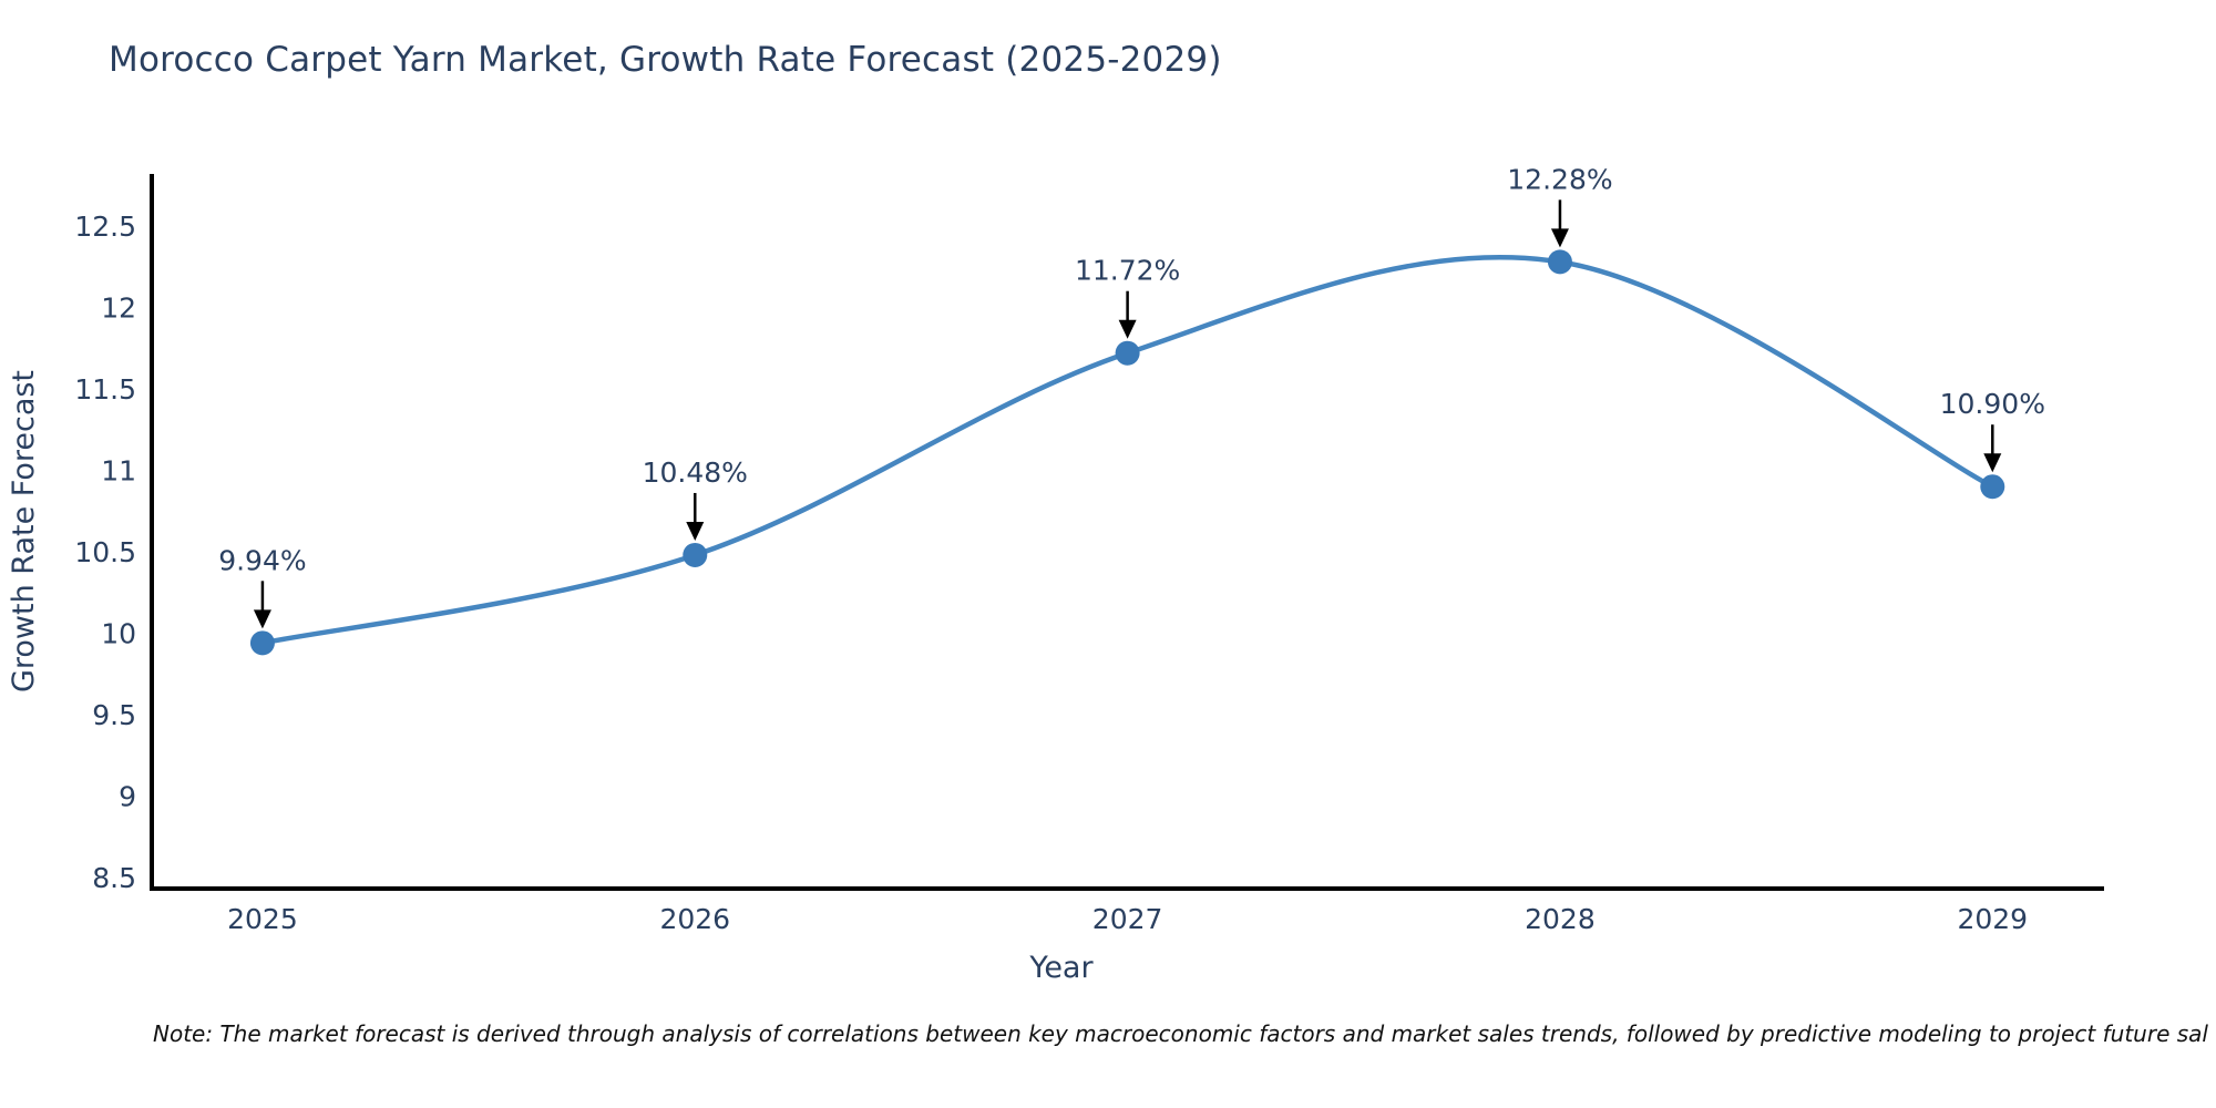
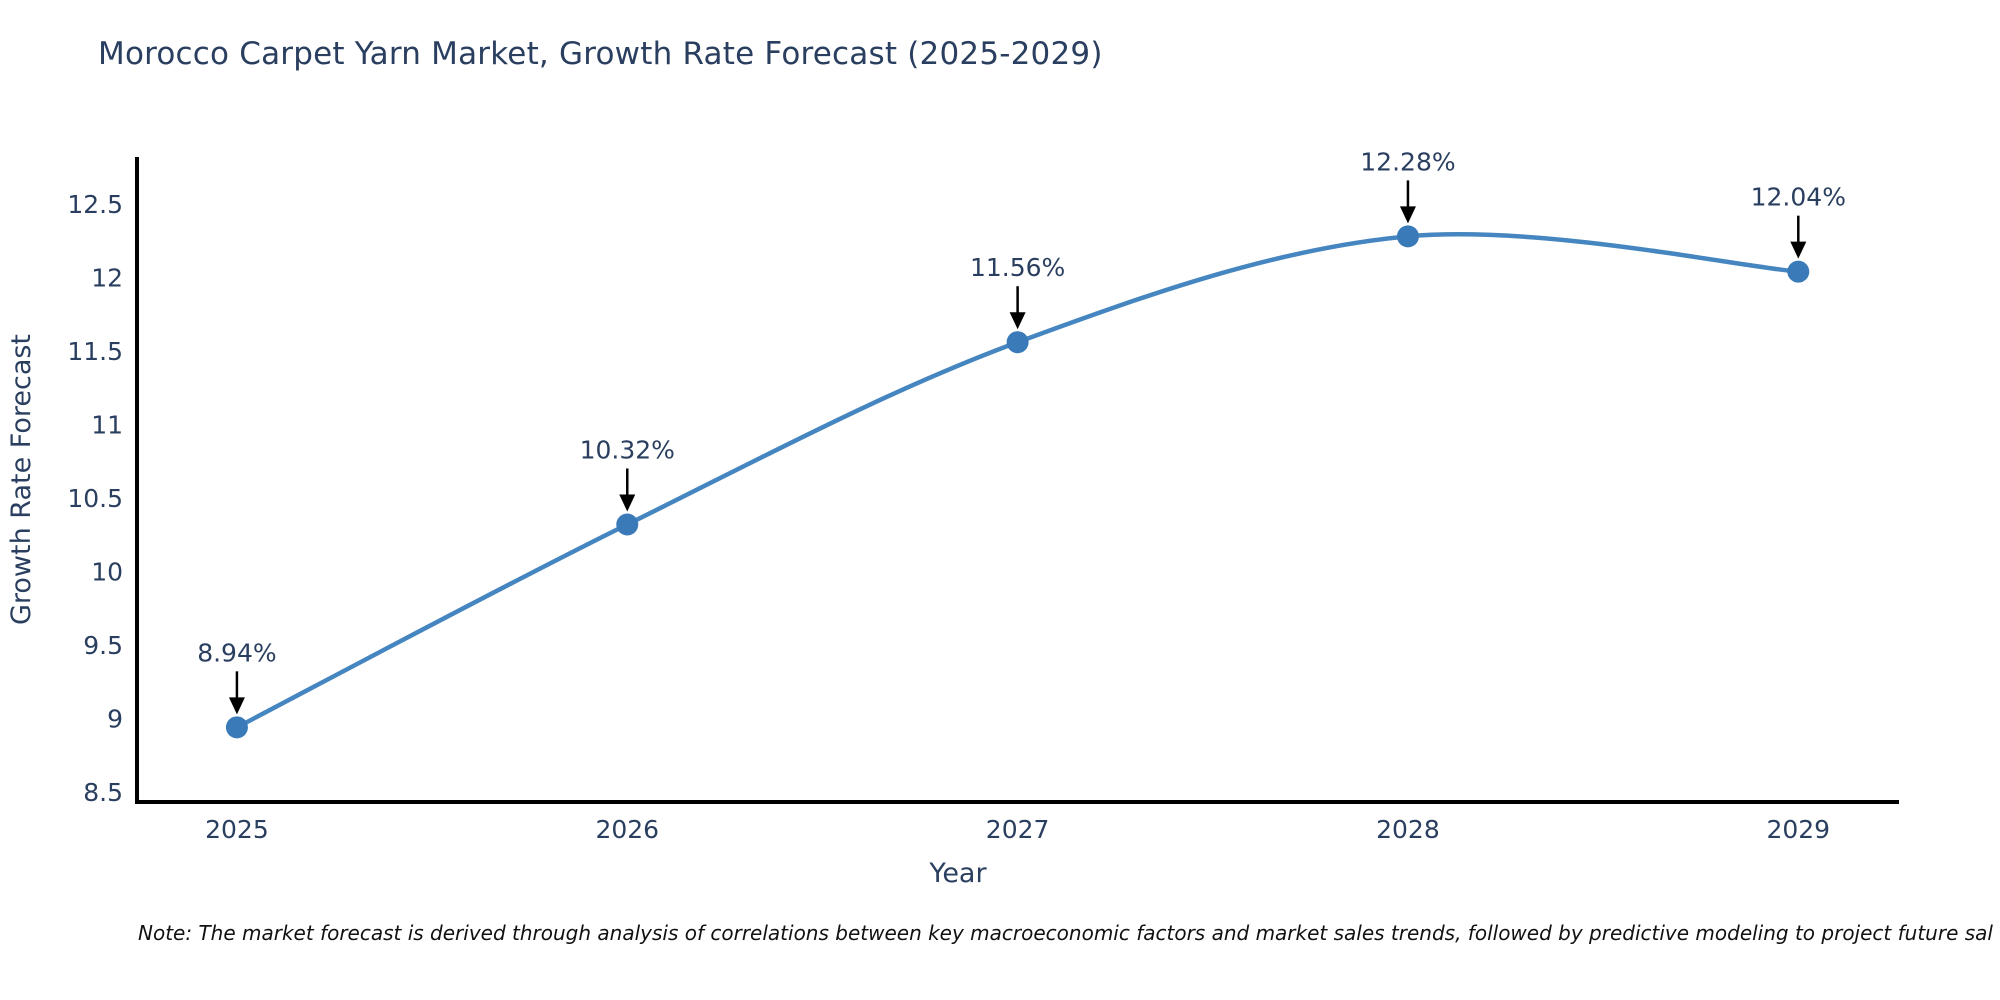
2025: 9.94% -> 8.94%
2026: 10.48% -> 10.32%
2027: 11.72% -> 11.56%
2029: 10.90% -> 12.04%
